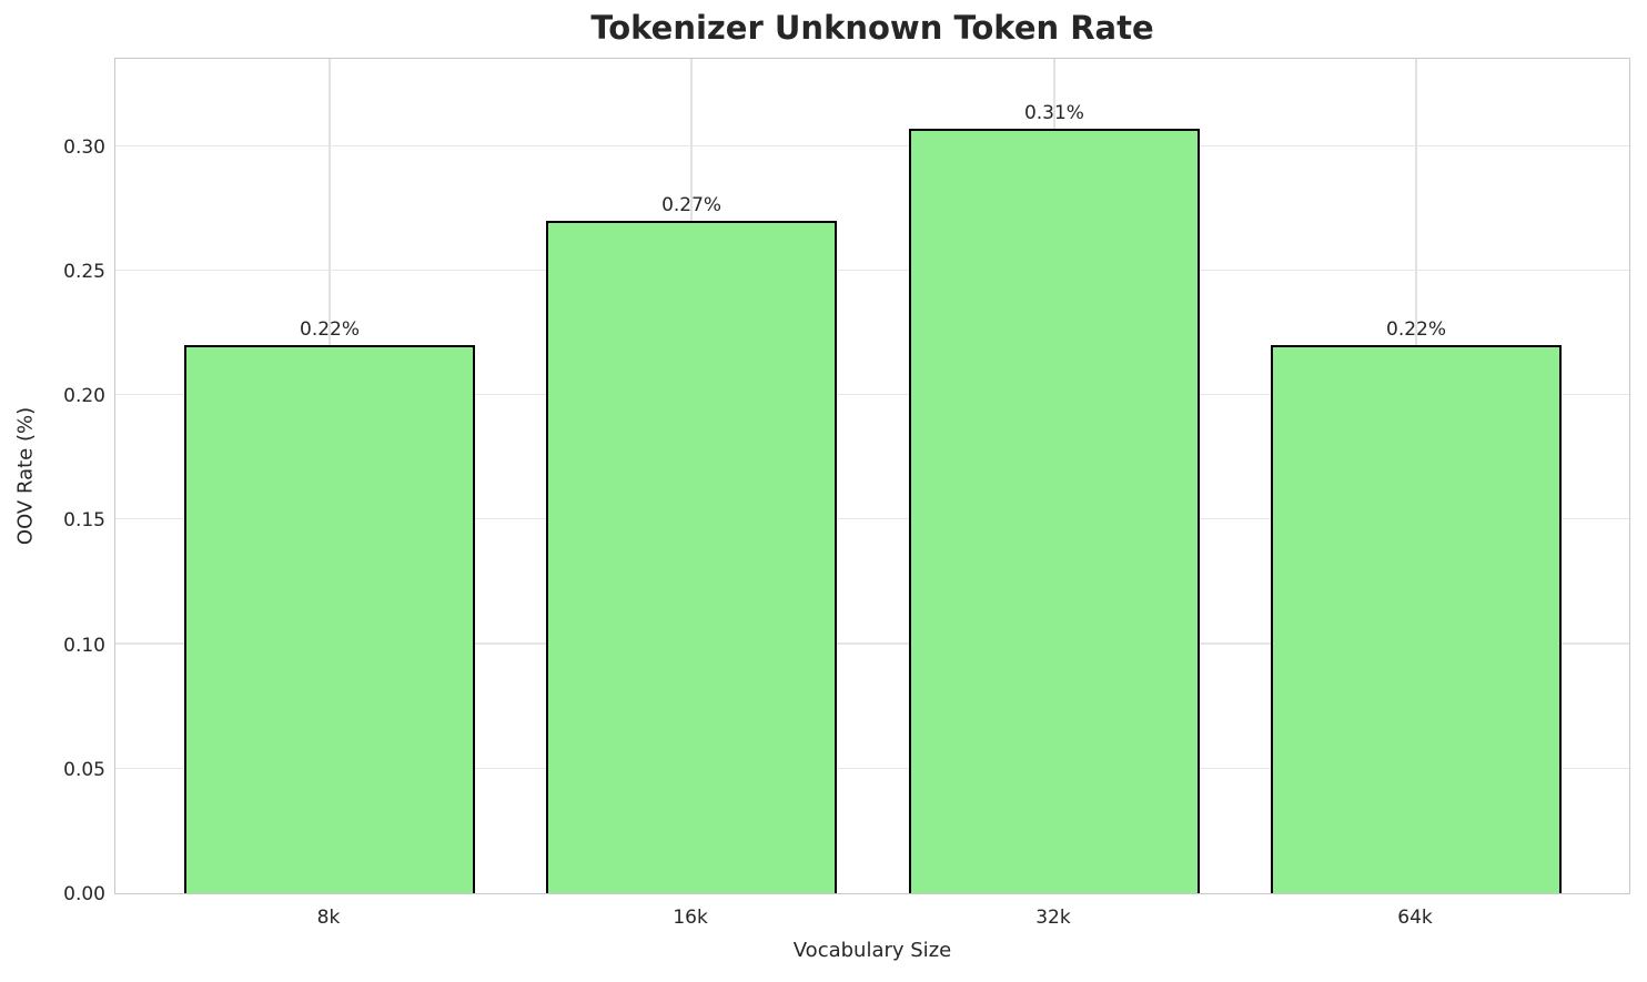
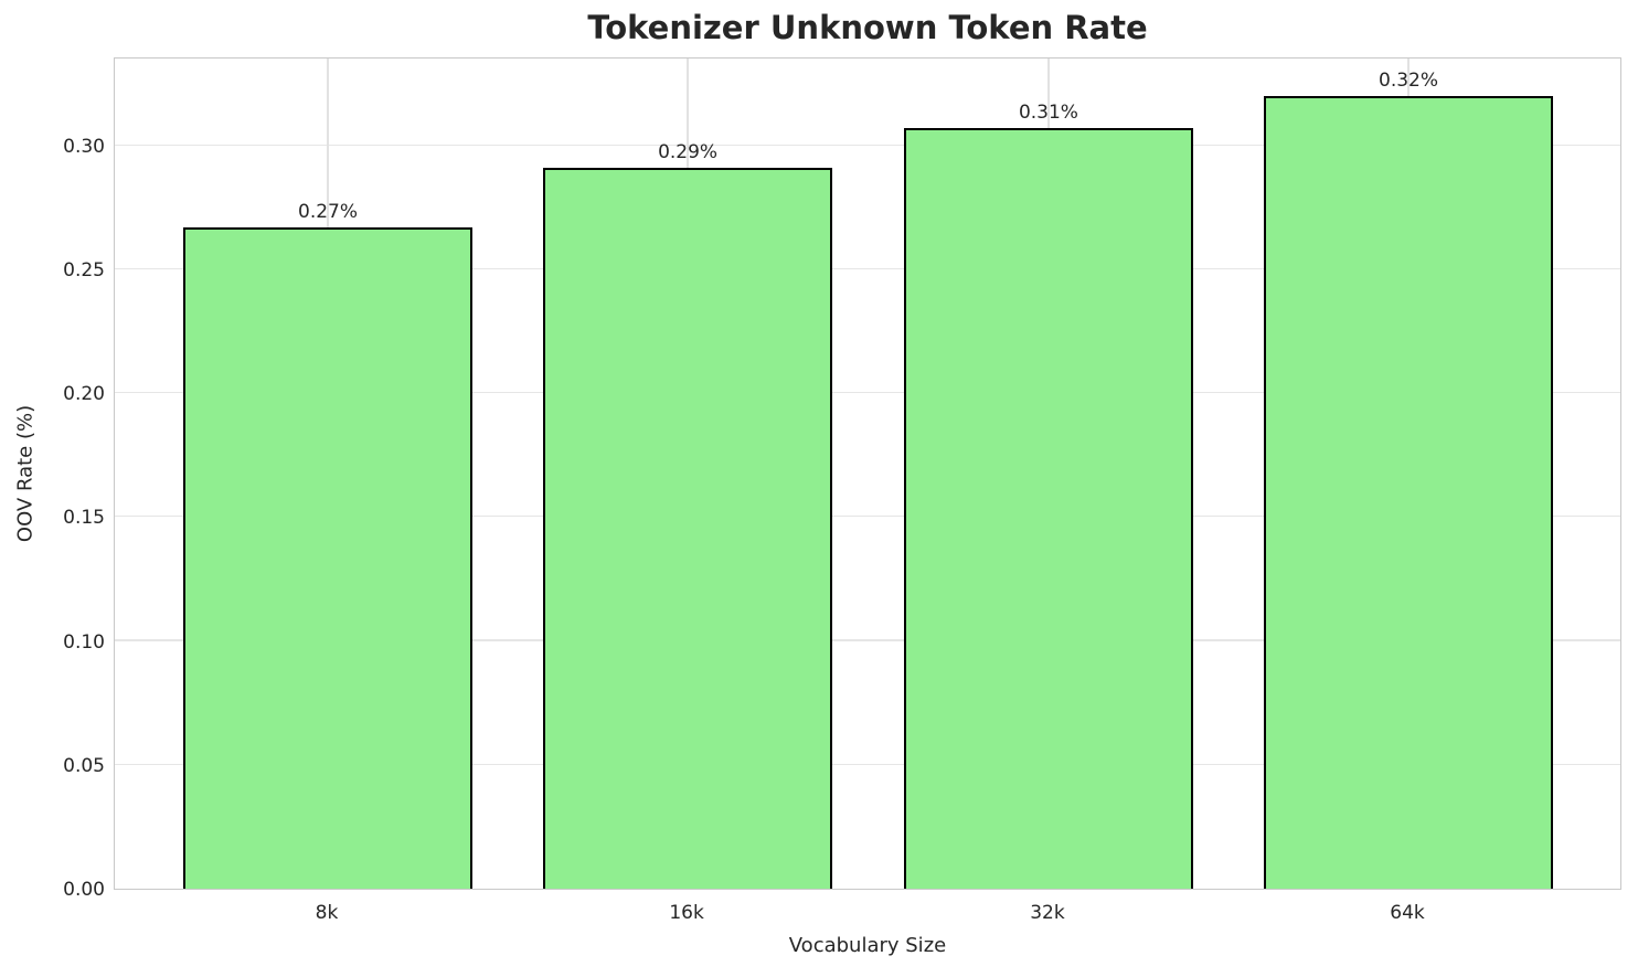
8k: 0.22% -> 0.27%
16k: 0.27% -> 0.29%
64k: 0.22% -> 0.32%
